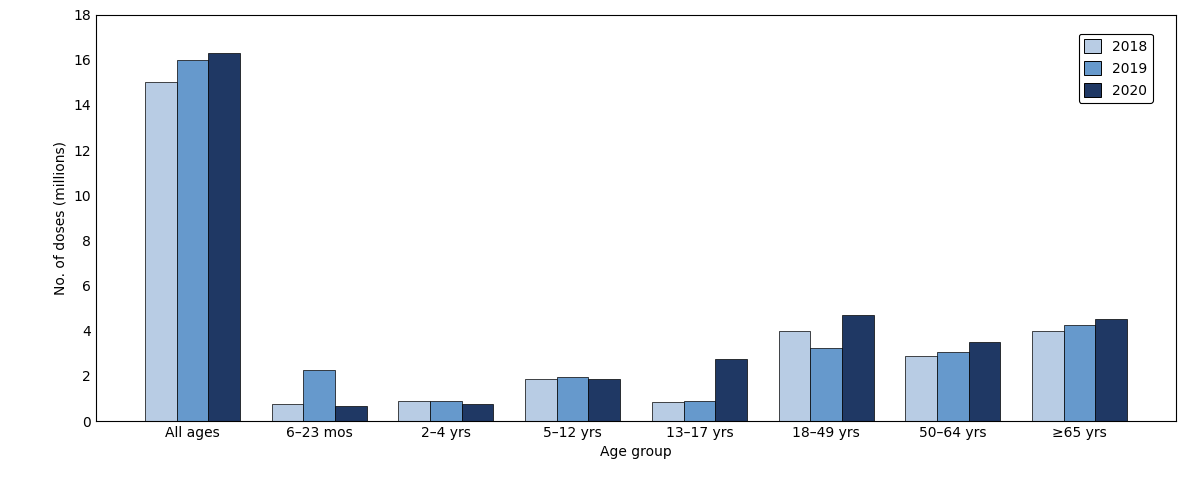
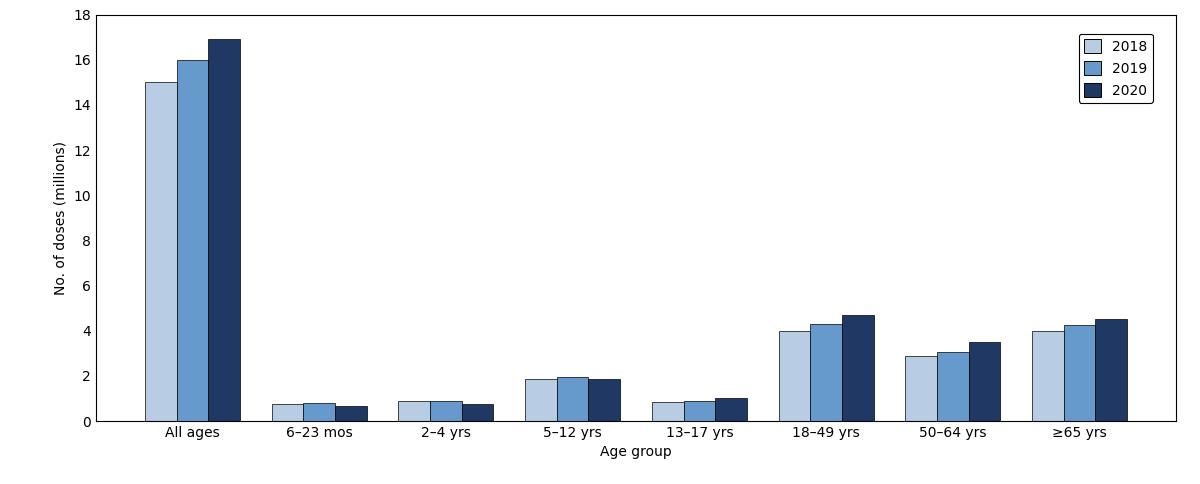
2020/All ages: 16.30 -> 16.90
2019/6–23 mos: 2.25 -> 0.80
2020/13–17 yrs: 2.75 -> 1.00
2019/18–49 yrs: 3.25 -> 4.30
